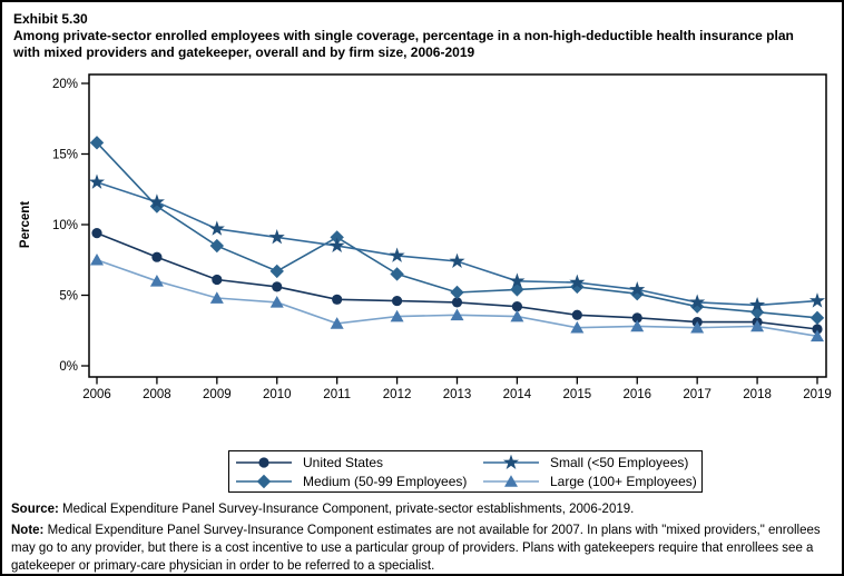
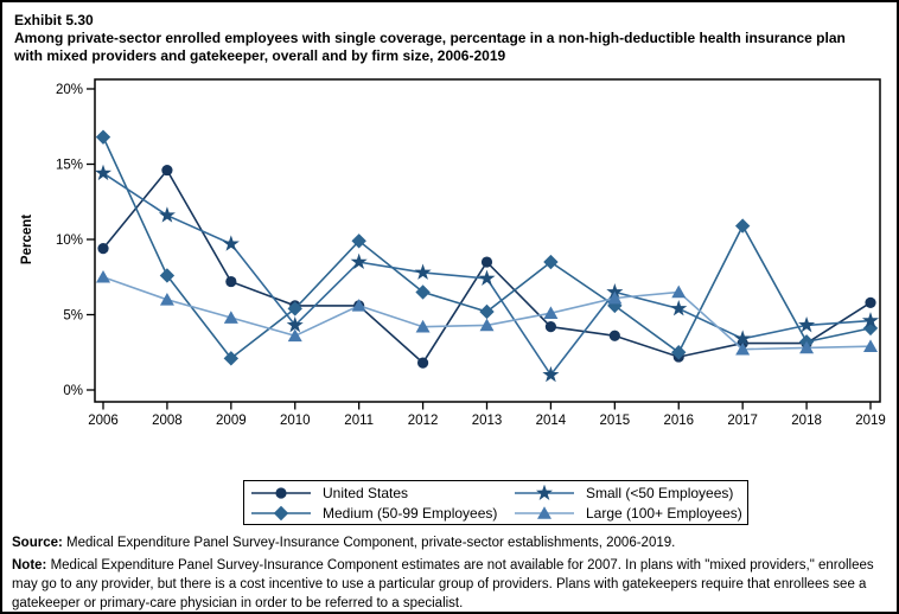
Medium (50-99 Employees)/2006: 15.8% -> 16.8%
Small (<50 Employees)/2006: 13.0% -> 14.4%
United States/2008: 7.7% -> 14.6%
Medium (50-99 Employees)/2008: 11.3% -> 7.6%
United States/2009: 6.1% -> 7.2%
Medium (50-99 Employees)/2009: 8.5% -> 2.1%
Medium (50-99 Employees)/2010: 6.7% -> 5.4%
Small (<50 Employees)/2010: 9.1% -> 4.3%
Large (100+ Employees)/2010: 4.5% -> 3.6%
United States/2011: 4.7% -> 5.6%
Medium (50-99 Employees)/2011: 9.1% -> 9.9%
Large (100+ Employees)/2011: 3.0% -> 5.6%
United States/2012: 4.6% -> 1.8%
Large (100+ Employees)/2012: 3.5% -> 4.2%
United States/2013: 4.5% -> 8.5%
Large (100+ Employees)/2013: 3.6% -> 4.3%
Medium (50-99 Employees)/2014: 5.4% -> 8.5%
Small (<50 Employees)/2014: 6.0% -> 1.0%
Large (100+ Employees)/2014: 3.5% -> 5.1%
Small (<50 Employees)/2015: 5.9% -> 6.5%
Large (100+ Employees)/2015: 2.7% -> 6.1%
United States/2016: 3.4% -> 2.2%
Medium (50-99 Employees)/2016: 5.1% -> 2.5%
Large (100+ Employees)/2016: 2.8% -> 6.5%
Medium (50-99 Employees)/2017: 4.2% -> 10.9%
Small (<50 Employees)/2017: 4.5% -> 3.4%
Medium (50-99 Employees)/2018: 3.8% -> 3.2%
United States/2019: 2.6% -> 5.8%
Medium (50-99 Employees)/2019: 3.4% -> 4.1%
Large (100+ Employees)/2019: 2.1% -> 2.9%
